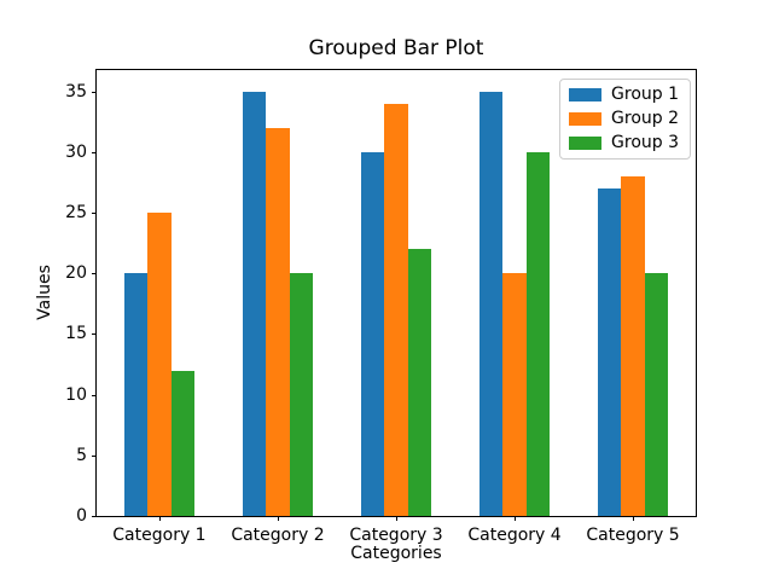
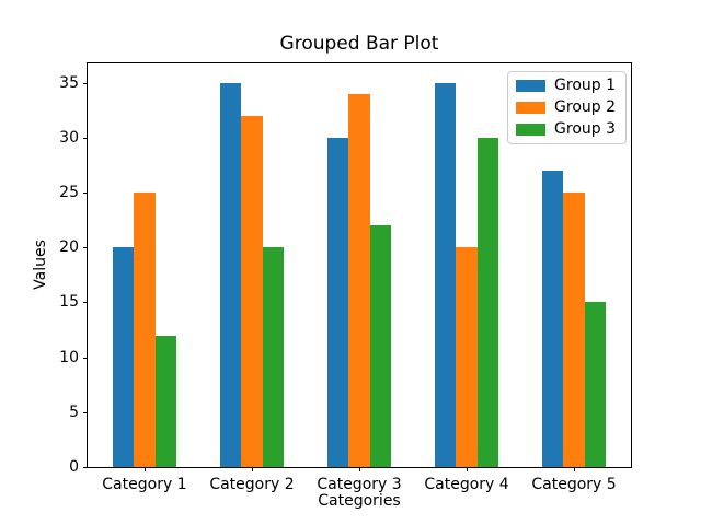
Group 2/Category 5: 28 -> 25
Group 3/Category 5: 20 -> 15
